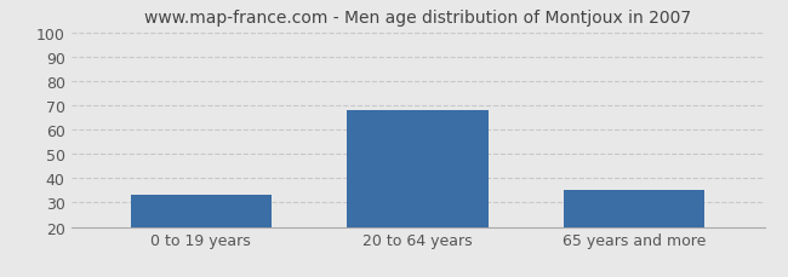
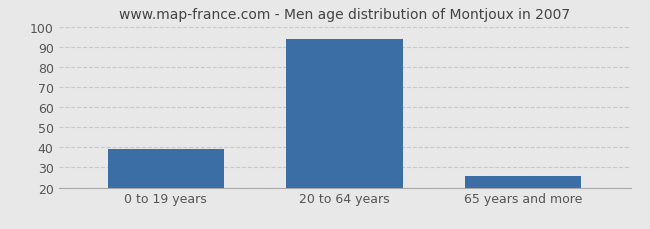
0 to 19 years: 33 -> 39
20 to 64 years: 68 -> 94
65 years and more: 35 -> 26
